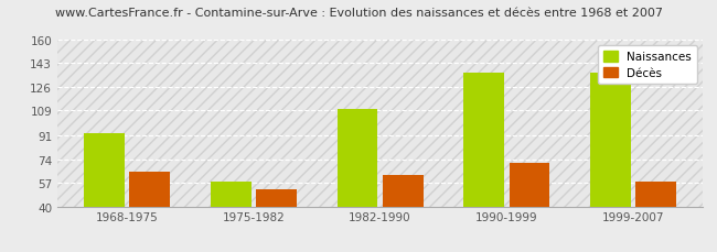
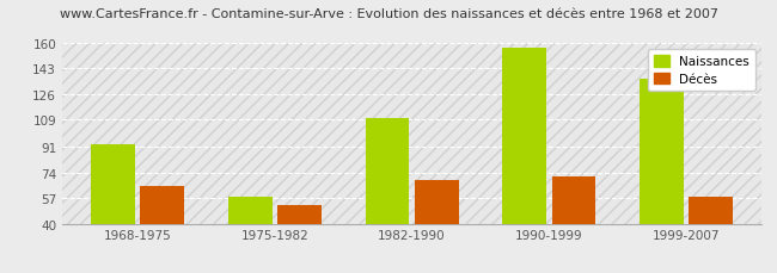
Décès/1982-1990: 63 -> 69
Naissances/1990-1999: 136 -> 157
